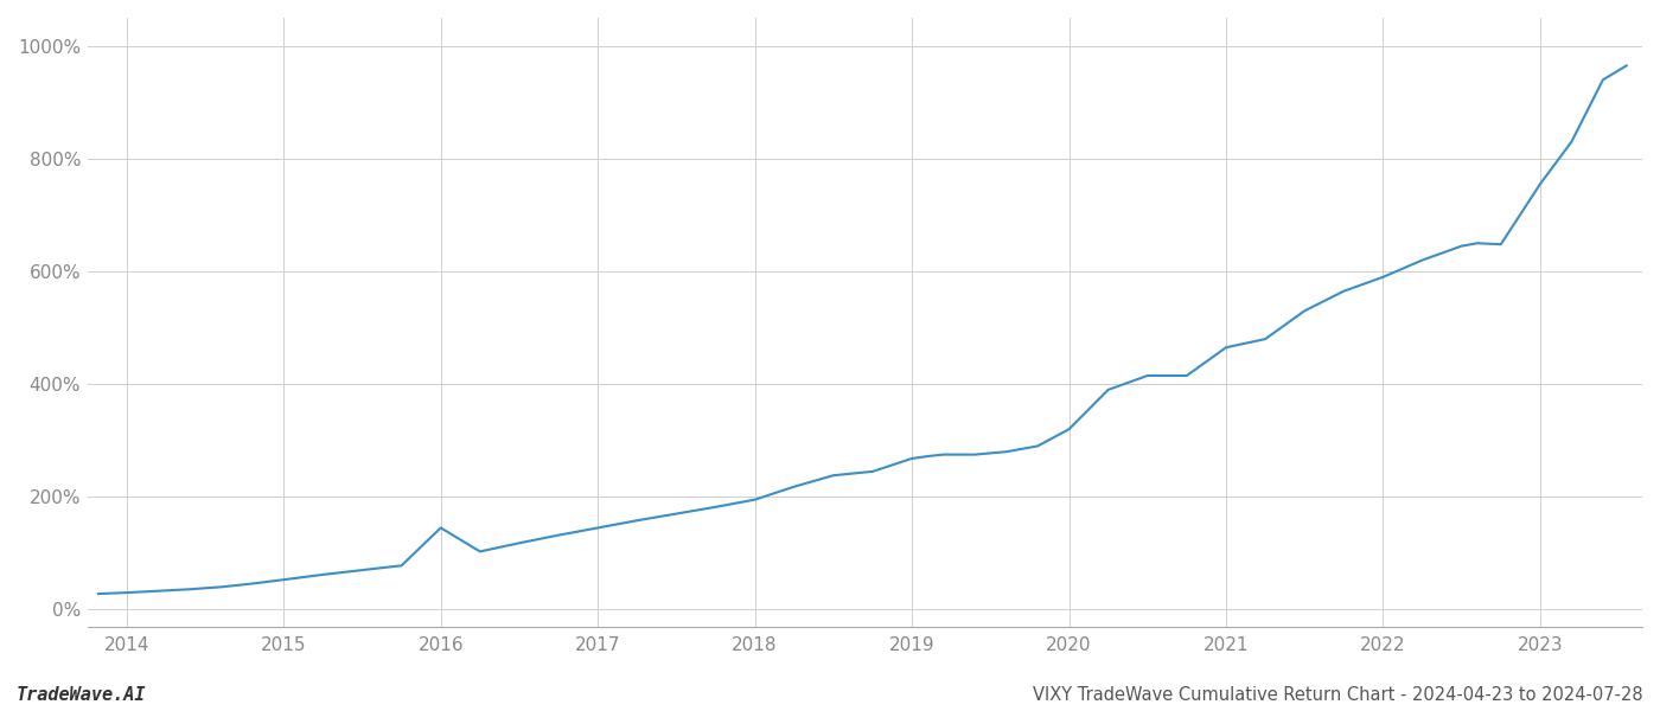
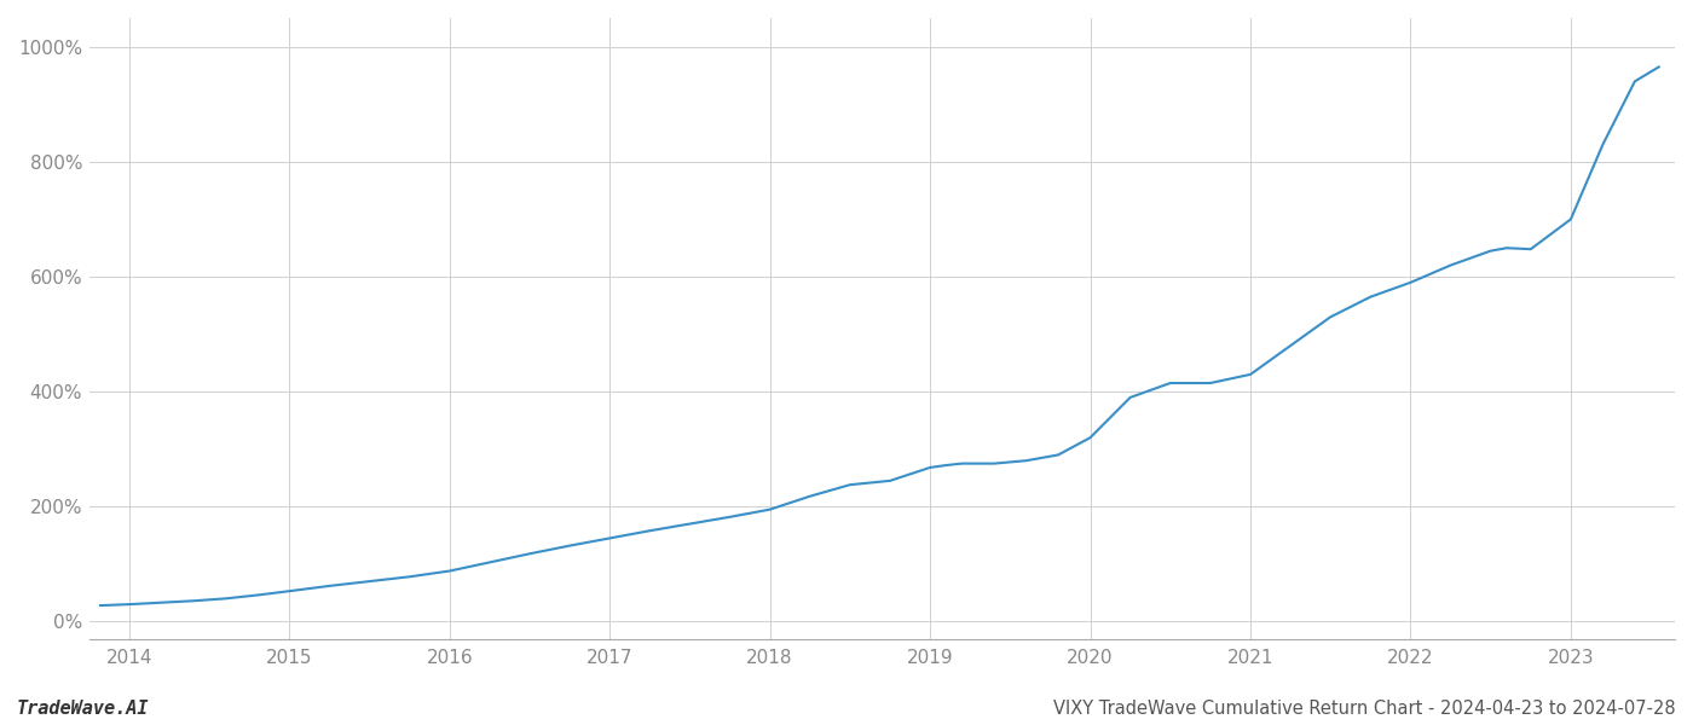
2016: 145% -> 88%
2021: 465% -> 430%
2023: 755% -> 700%
